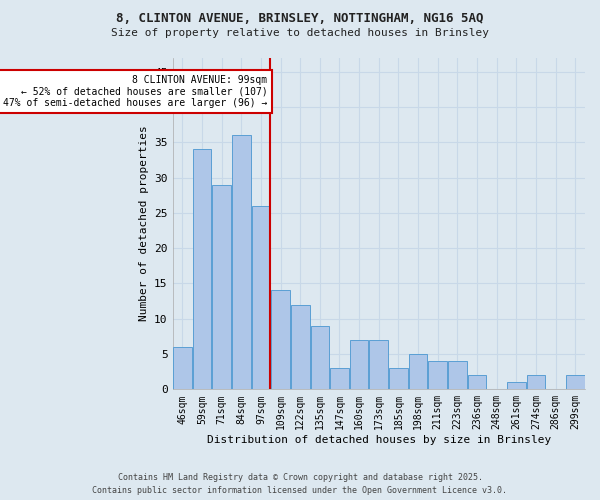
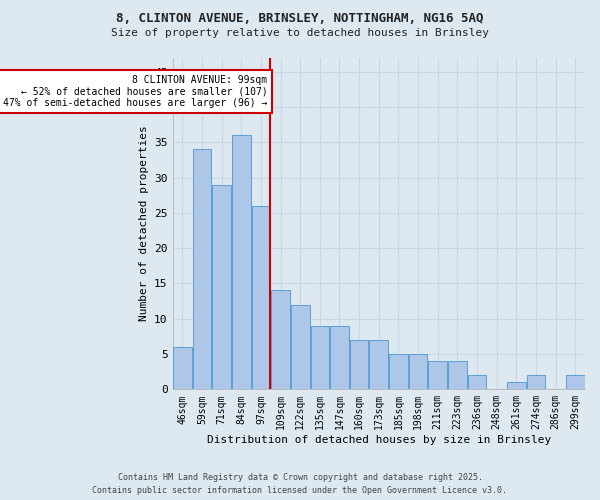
147sqm: 3 -> 9
185sqm: 3 -> 5
